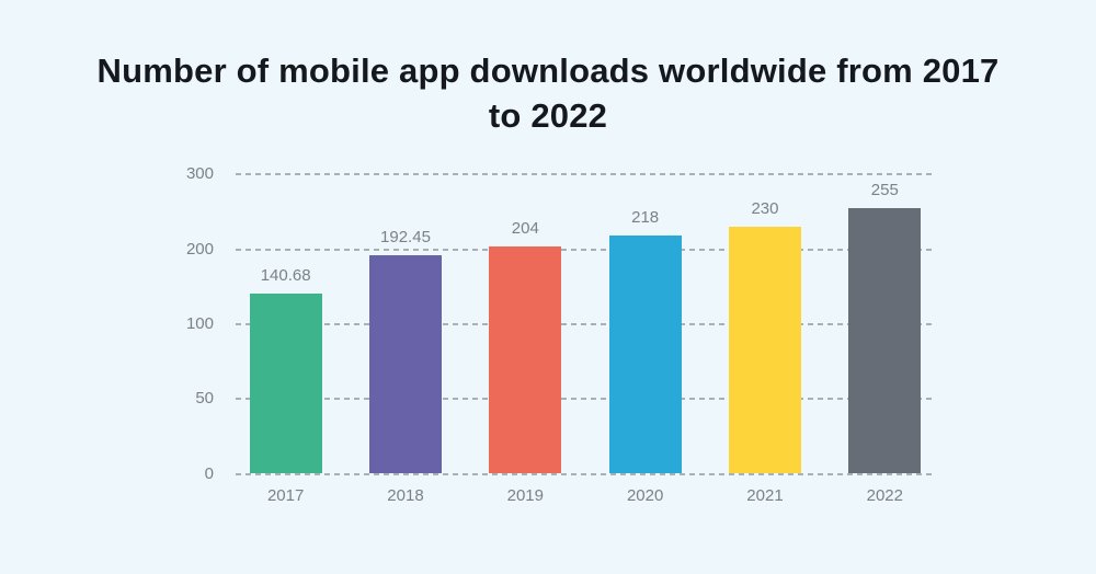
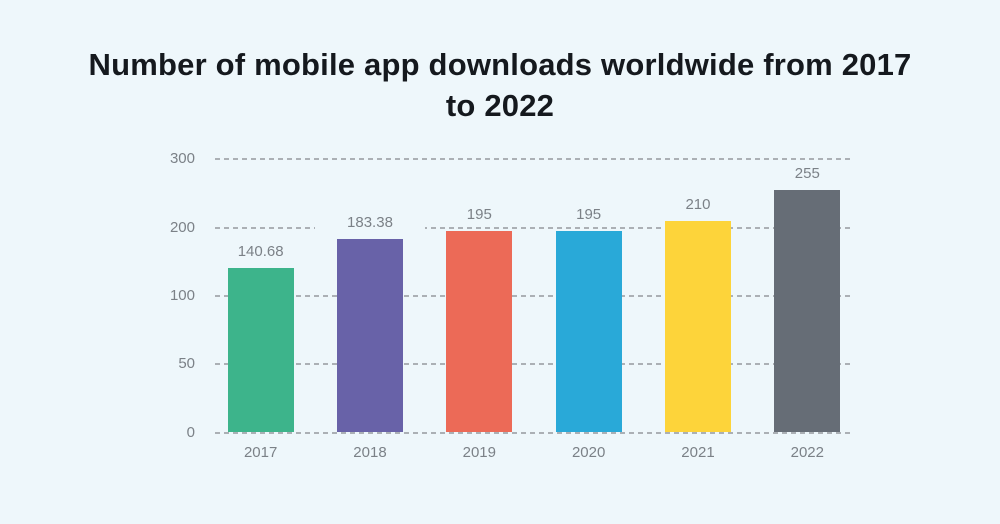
2018: 192.45 -> 183.38
2019: 204 -> 195
2020: 218 -> 195
2021: 230 -> 210
